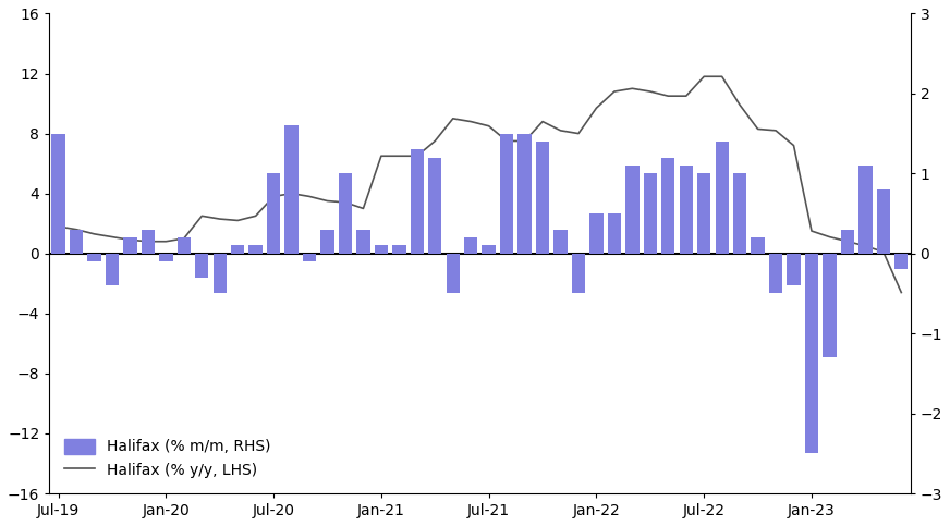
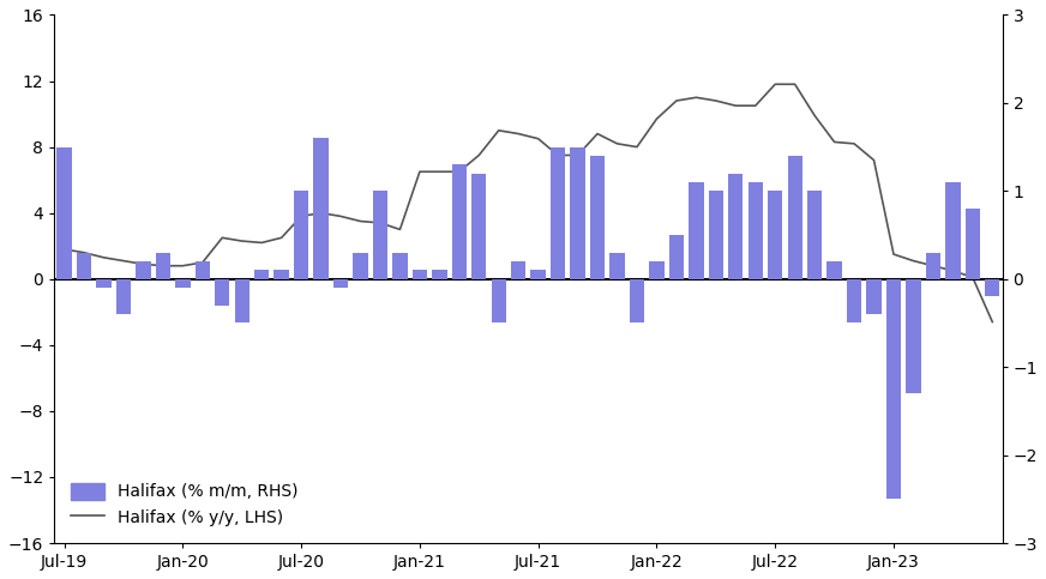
Halifax (% m/m, RHS)/Jan-22: 0.5 -> 0.2
